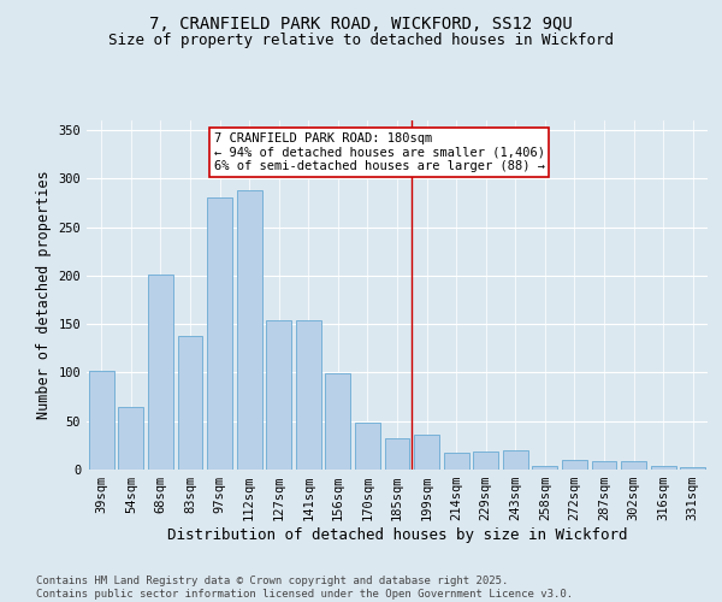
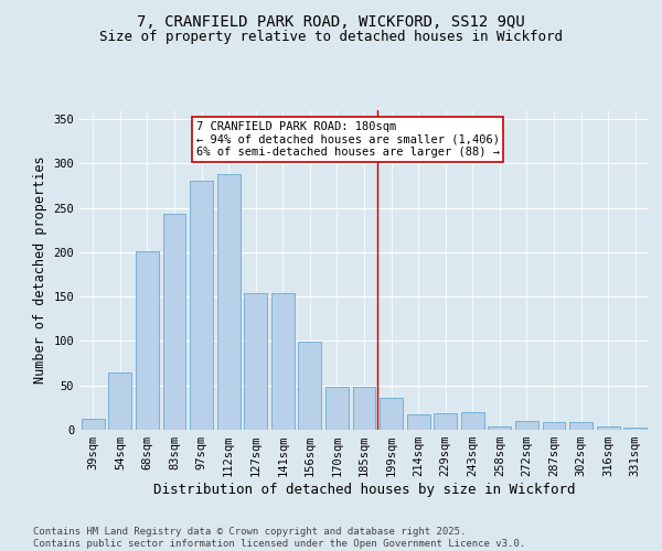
39sqm: 102 -> 13
83sqm: 138 -> 243
185sqm: 32 -> 48
